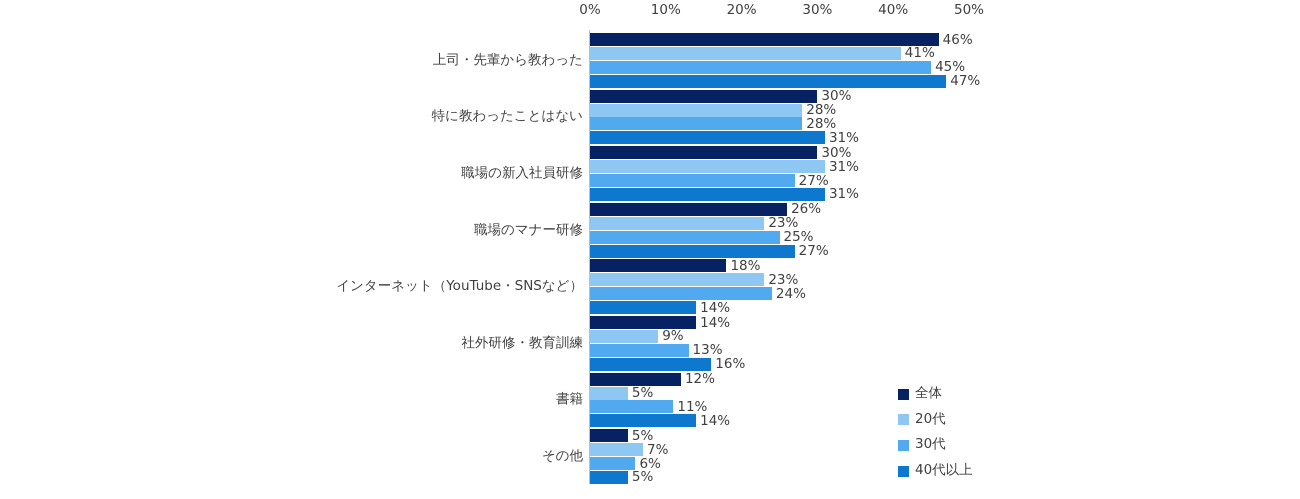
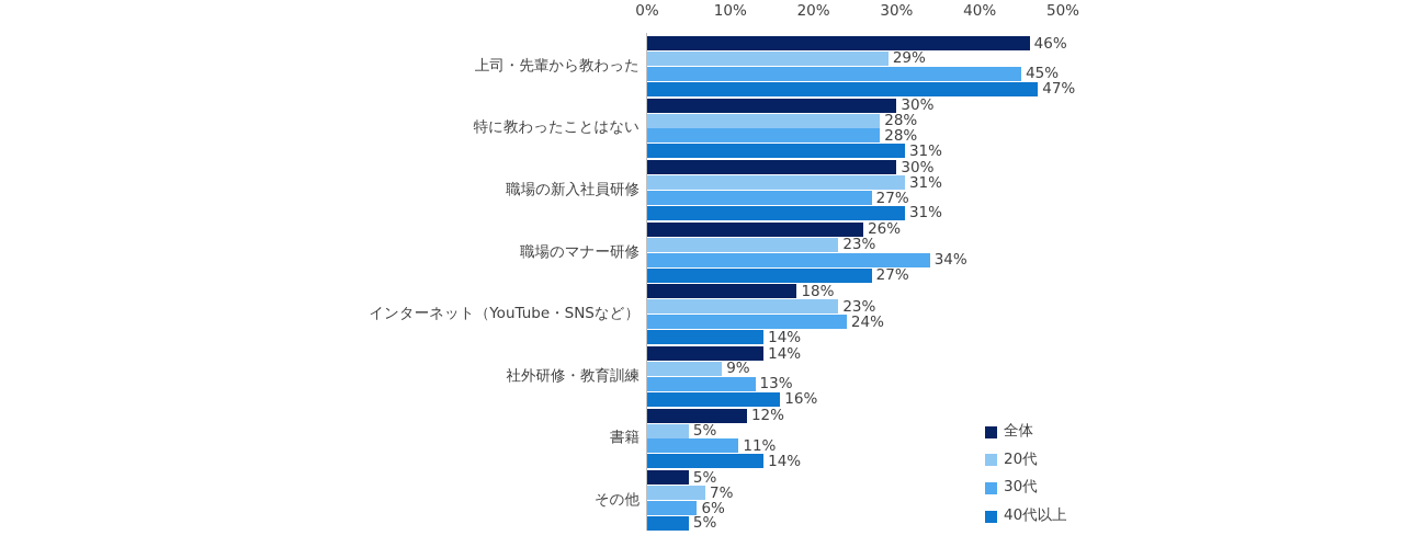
20代/上司・先輩から教わった: 41% -> 29%
30代/職場のマナー研修: 25% -> 34%
